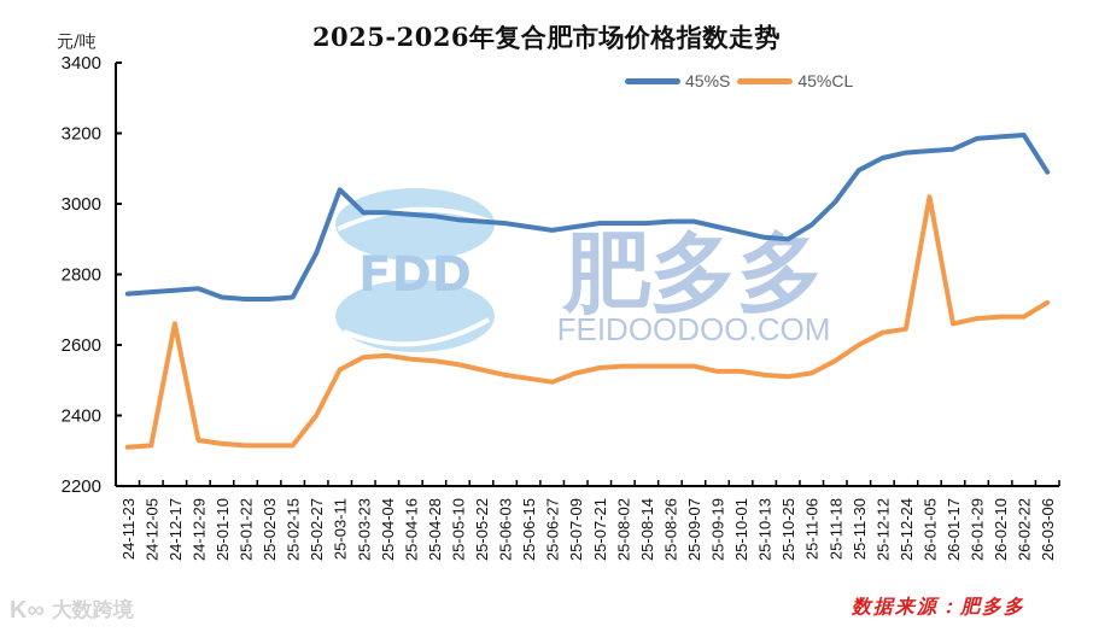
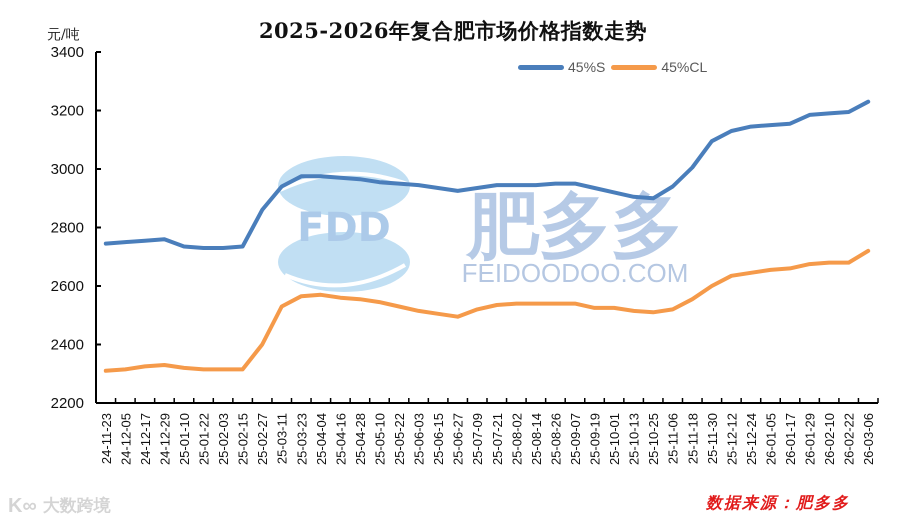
45%CL/24-12-17: 2660 -> 2320
45%S/25-03-11: 3040 -> 2940
45%CL/26-01-05: 3020 -> 2660
45%S/26-03-06: 3090 -> 3230
